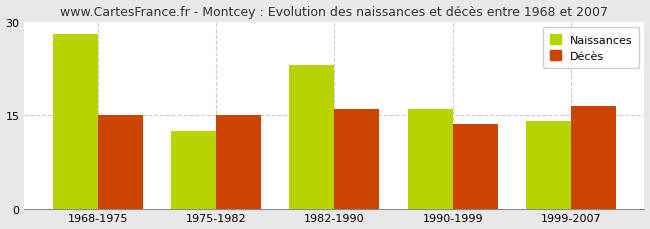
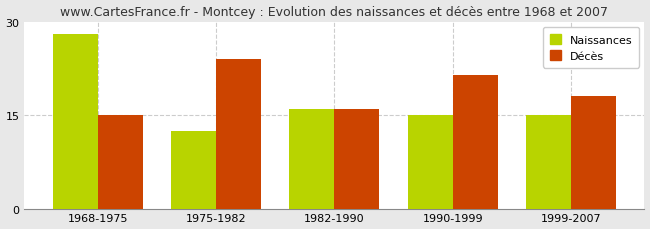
Décès/1975-1982: 15.0 -> 24.0
Naissances/1982-1990: 23.0 -> 16.0
Naissances/1990-1999: 16.0 -> 15.0
Décès/1990-1999: 13.5 -> 21.4
Naissances/1999-2007: 14.0 -> 15.0
Décès/1999-2007: 16.5 -> 18.0
